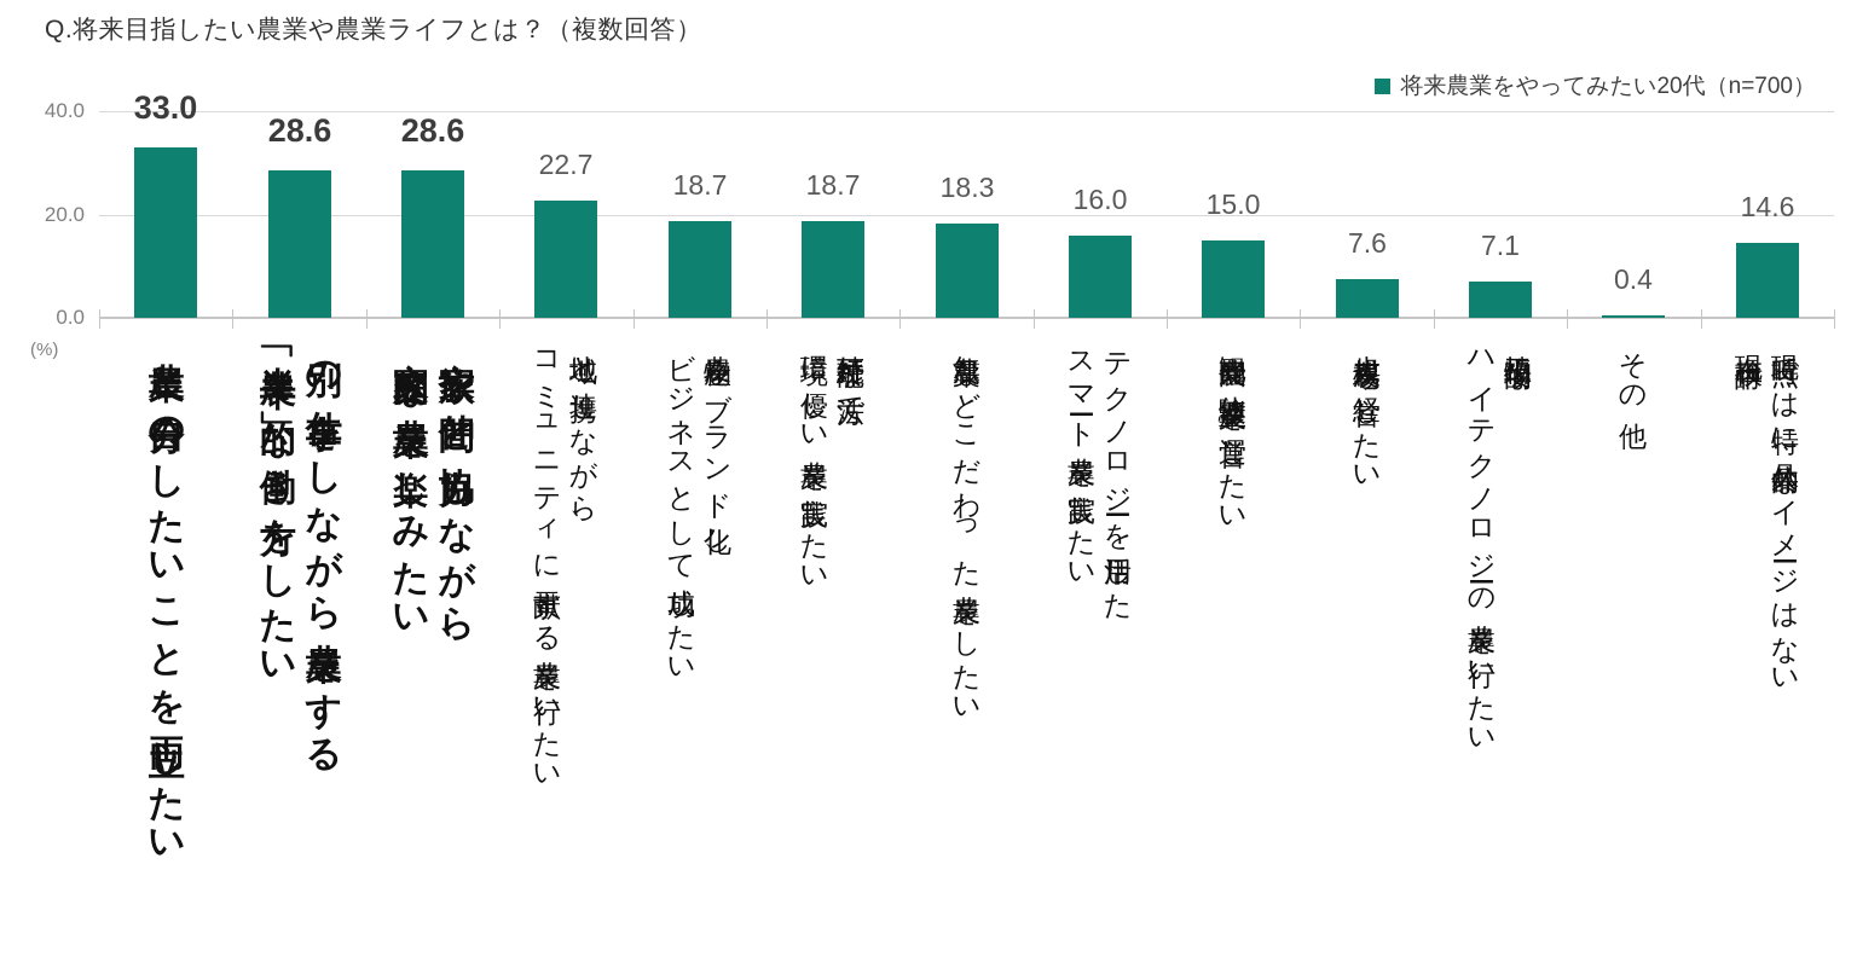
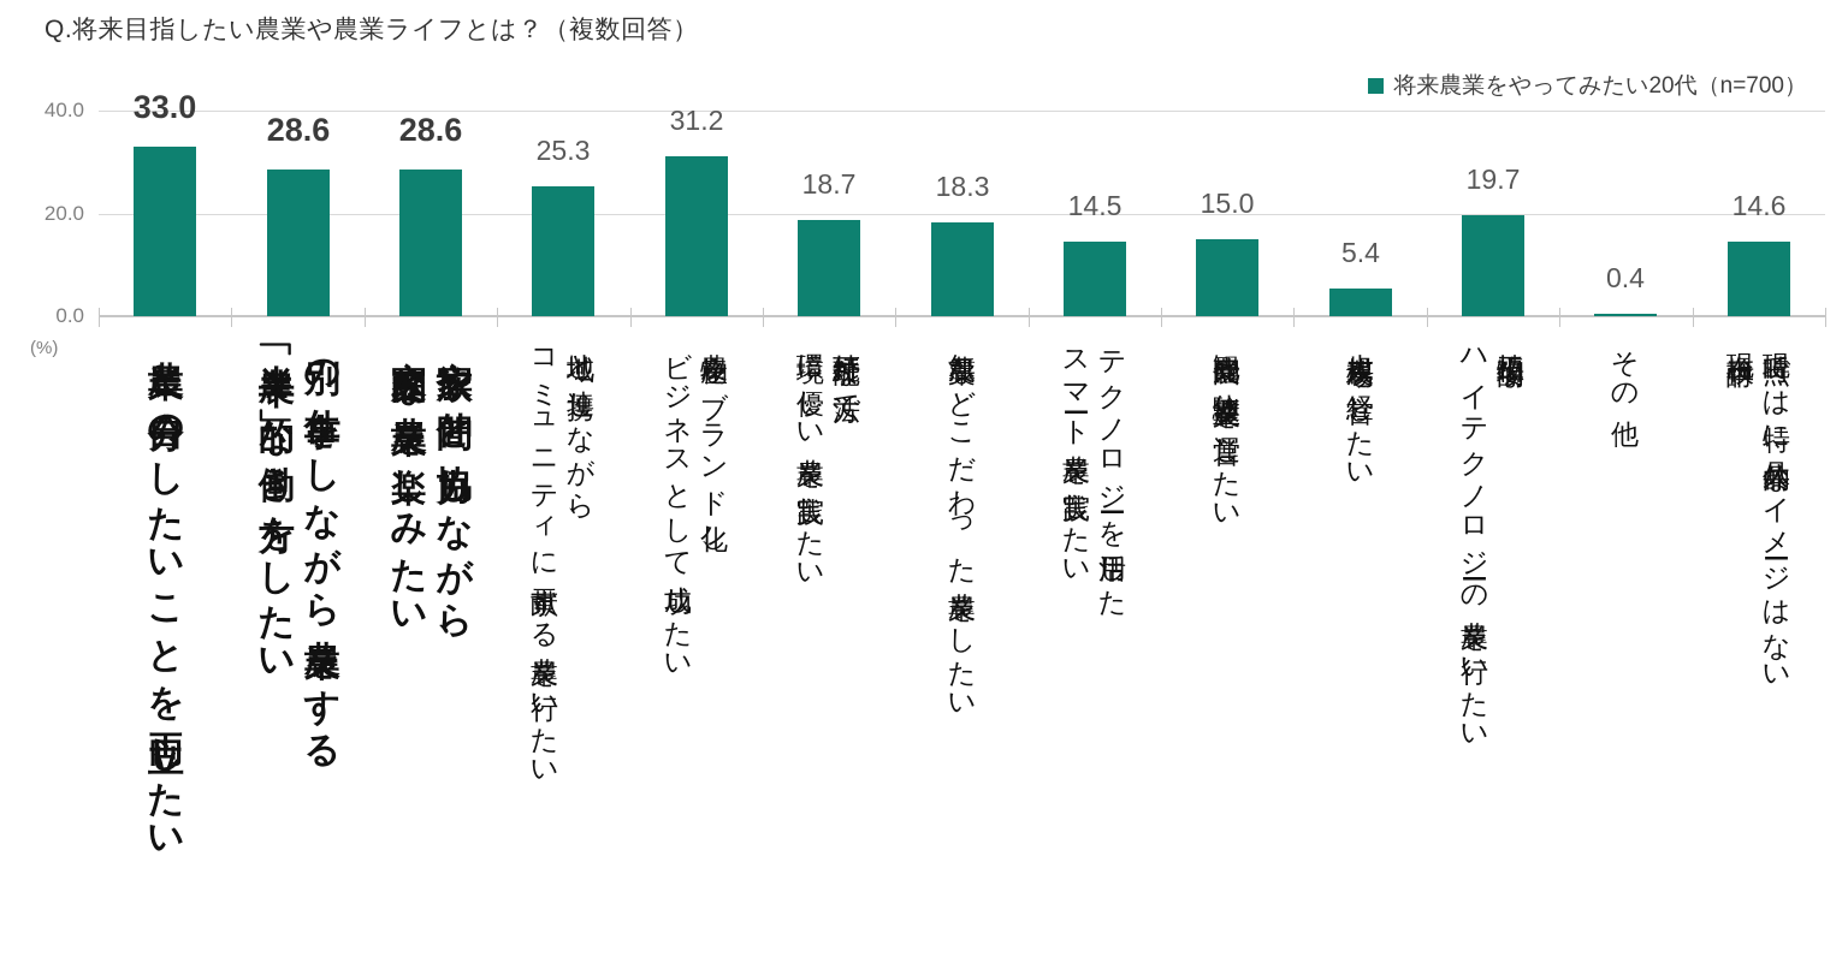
地域と連携しながら、コミュニティに貢献する農業を行いたい: 22.7 -> 25.3
農産物をブランド化し、ビジネスとして成功したい: 18.7 -> 31.2
テクノロジーを活用したスマート農業を実践したい: 16.0 -> 14.5
大規模農場を経営したい: 7.6 -> 5.4
植物工場的なハイテクノロジーの農業を行いたい: 7.1 -> 19.7
